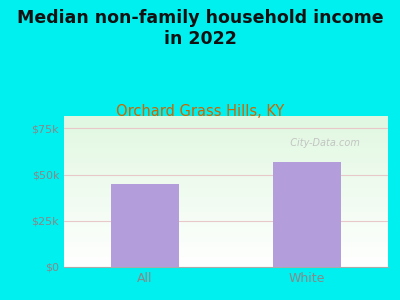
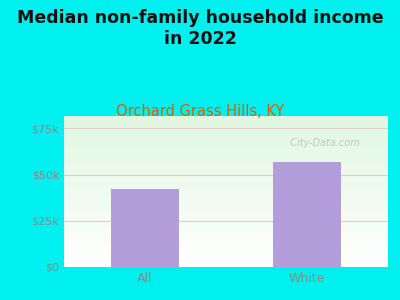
All: $45k -> $42k
